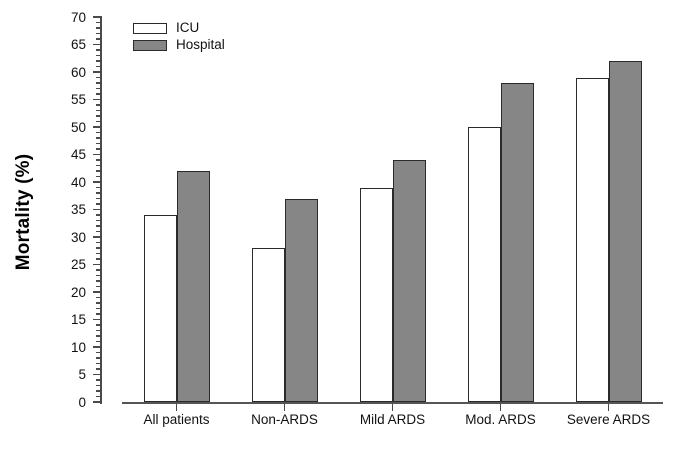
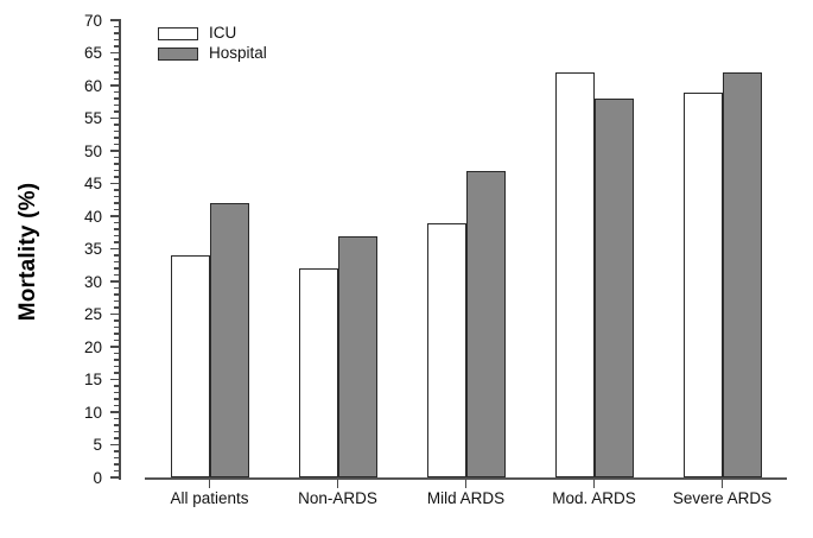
ICU/Non-ARDS: 28 -> 32
Hospital/Mild ARDS: 44 -> 47
ICU/Mod. ARDS: 50 -> 62
